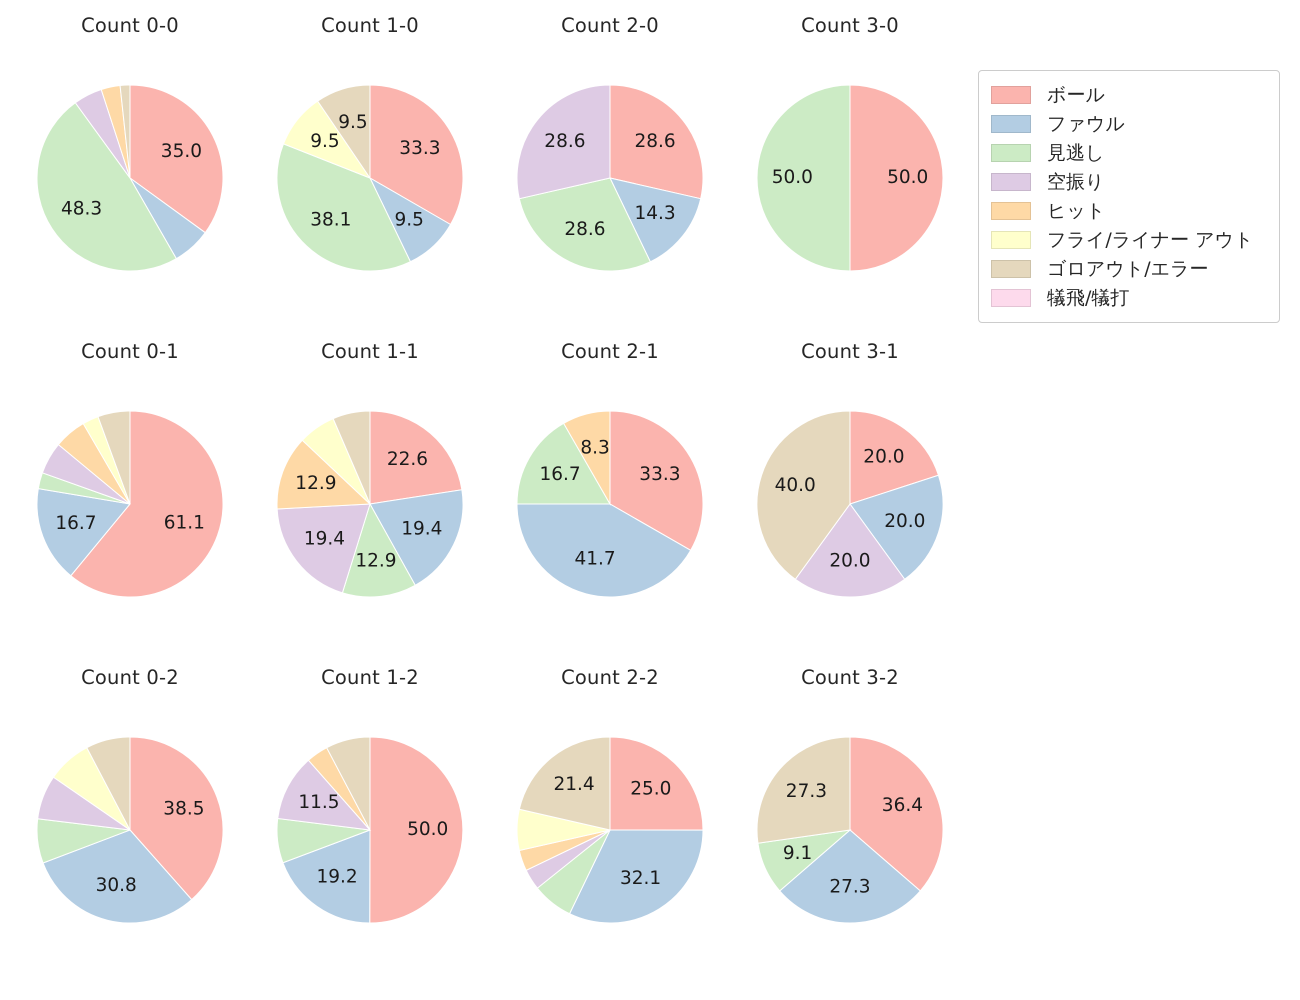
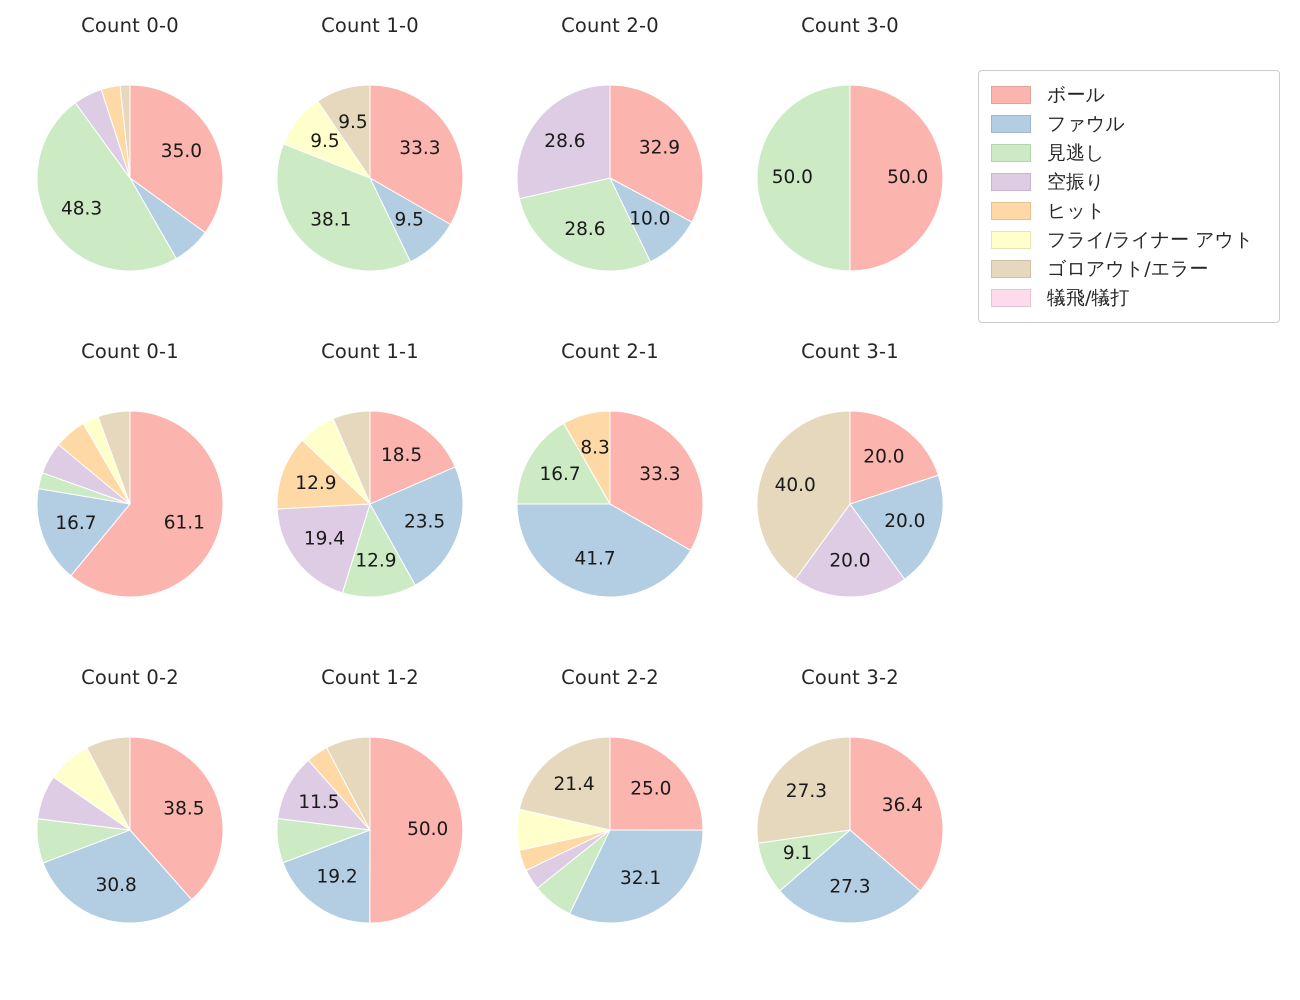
Count 2-0/ボール: 28.6 -> 32.9
Count 2-0/ファウル: 14.3 -> 10.0
Count 1-1/ボール: 22.6 -> 18.5
Count 1-1/ファウル: 19.4 -> 23.5
